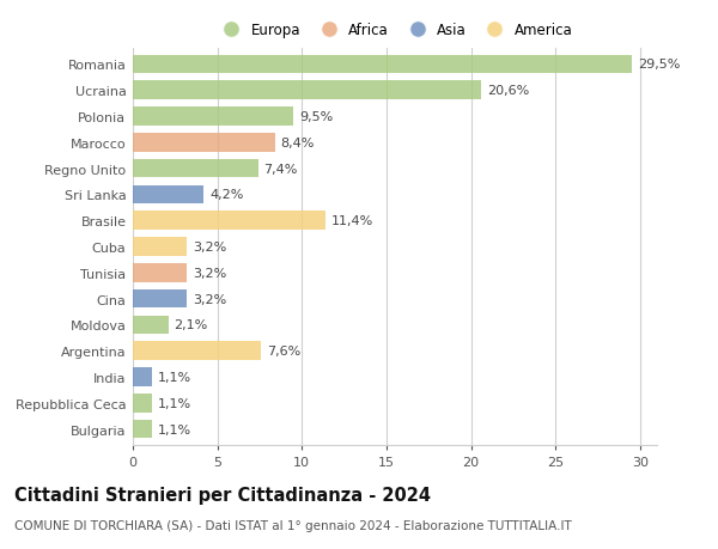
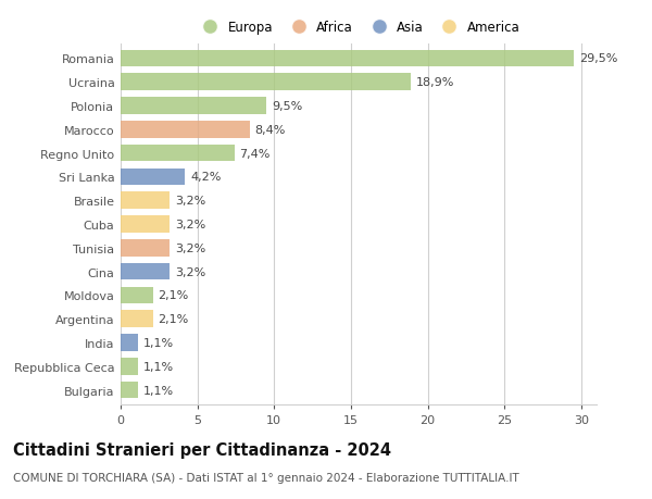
Ucraina: 20,6% -> 18,9%
Brasile: 11,4% -> 3,2%
Argentina: 7,6% -> 2,1%
